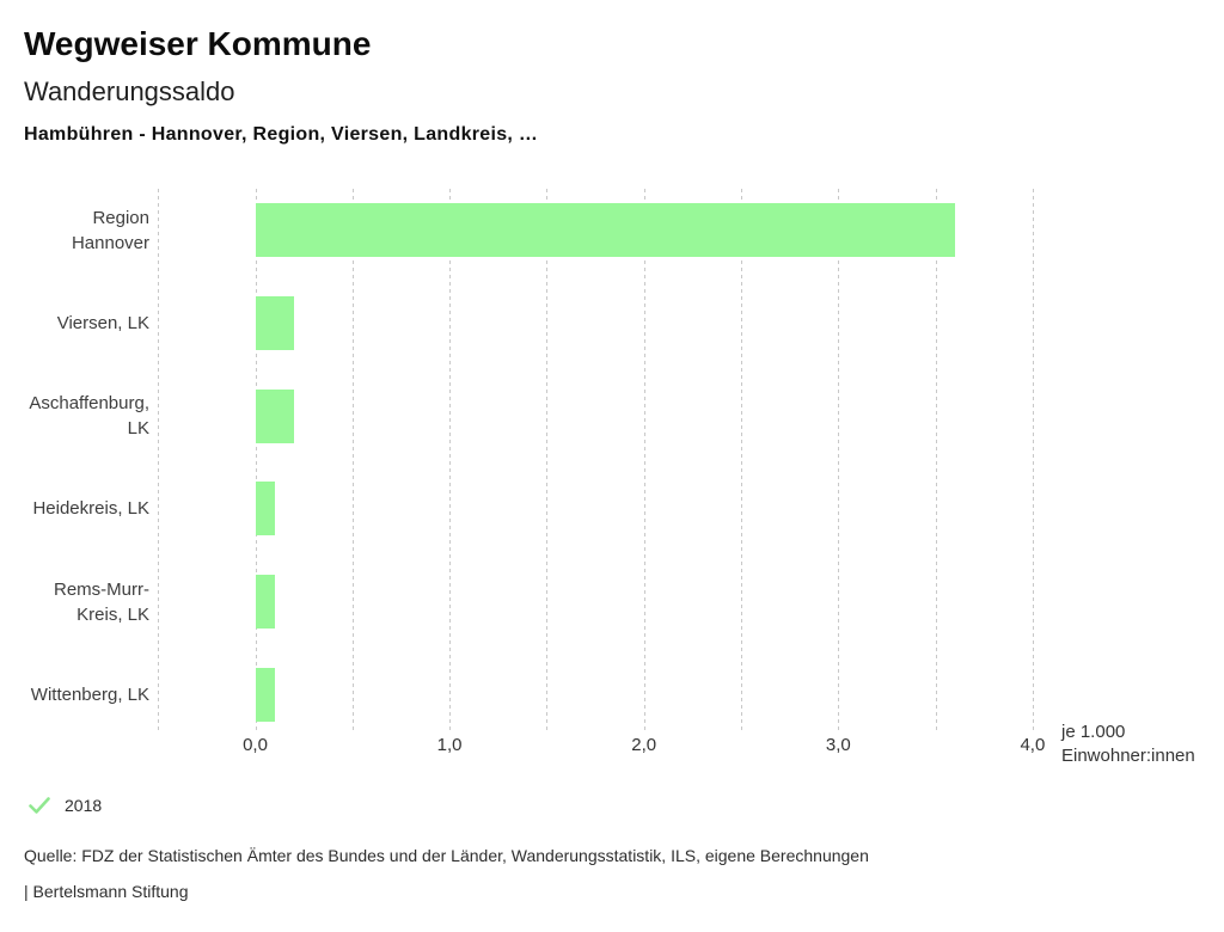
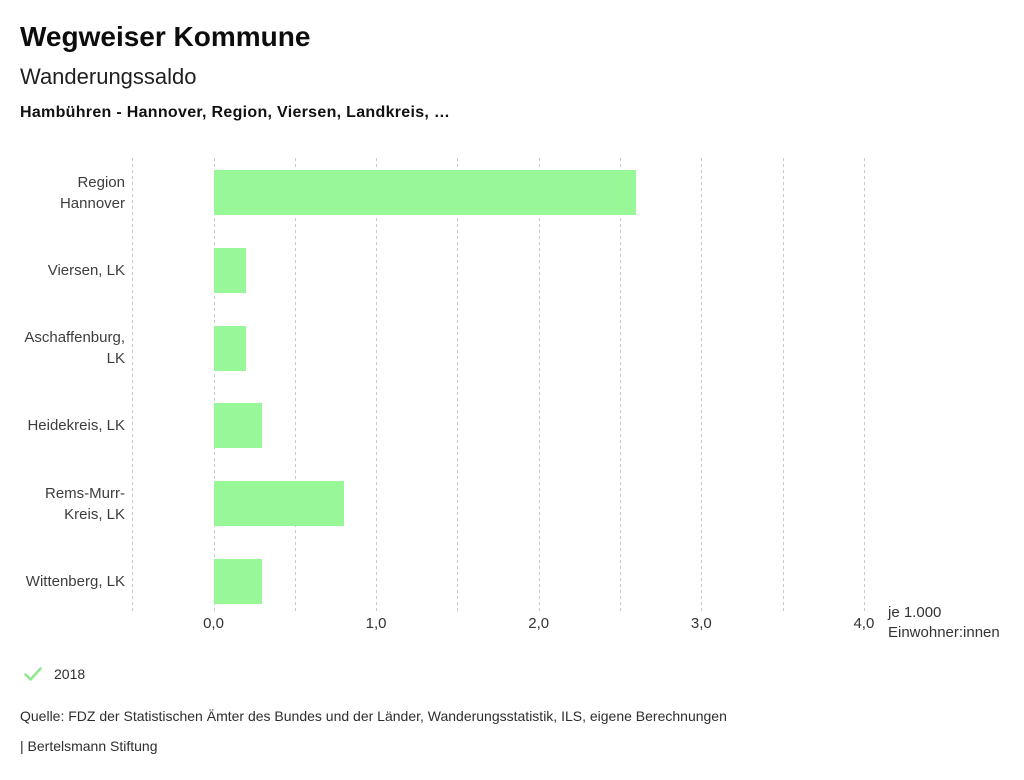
Region Hannover: 3,6 -> 2,6
Heidekreis, LK: 0,1 -> 0,3
Rems-Murr-Kreis, LK: 0,1 -> 0,8
Wittenberg, LK: 0,1 -> 0,3
